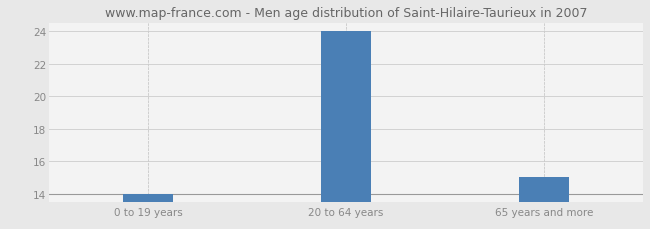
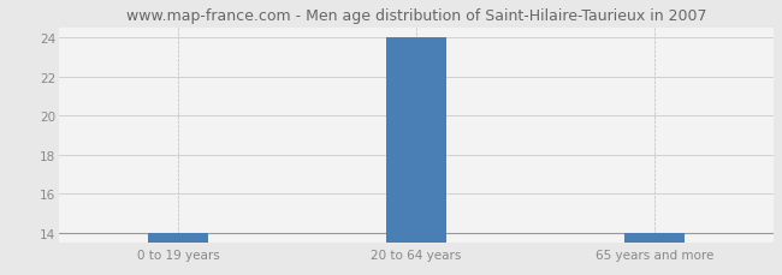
65 years and more: 15 -> 14
